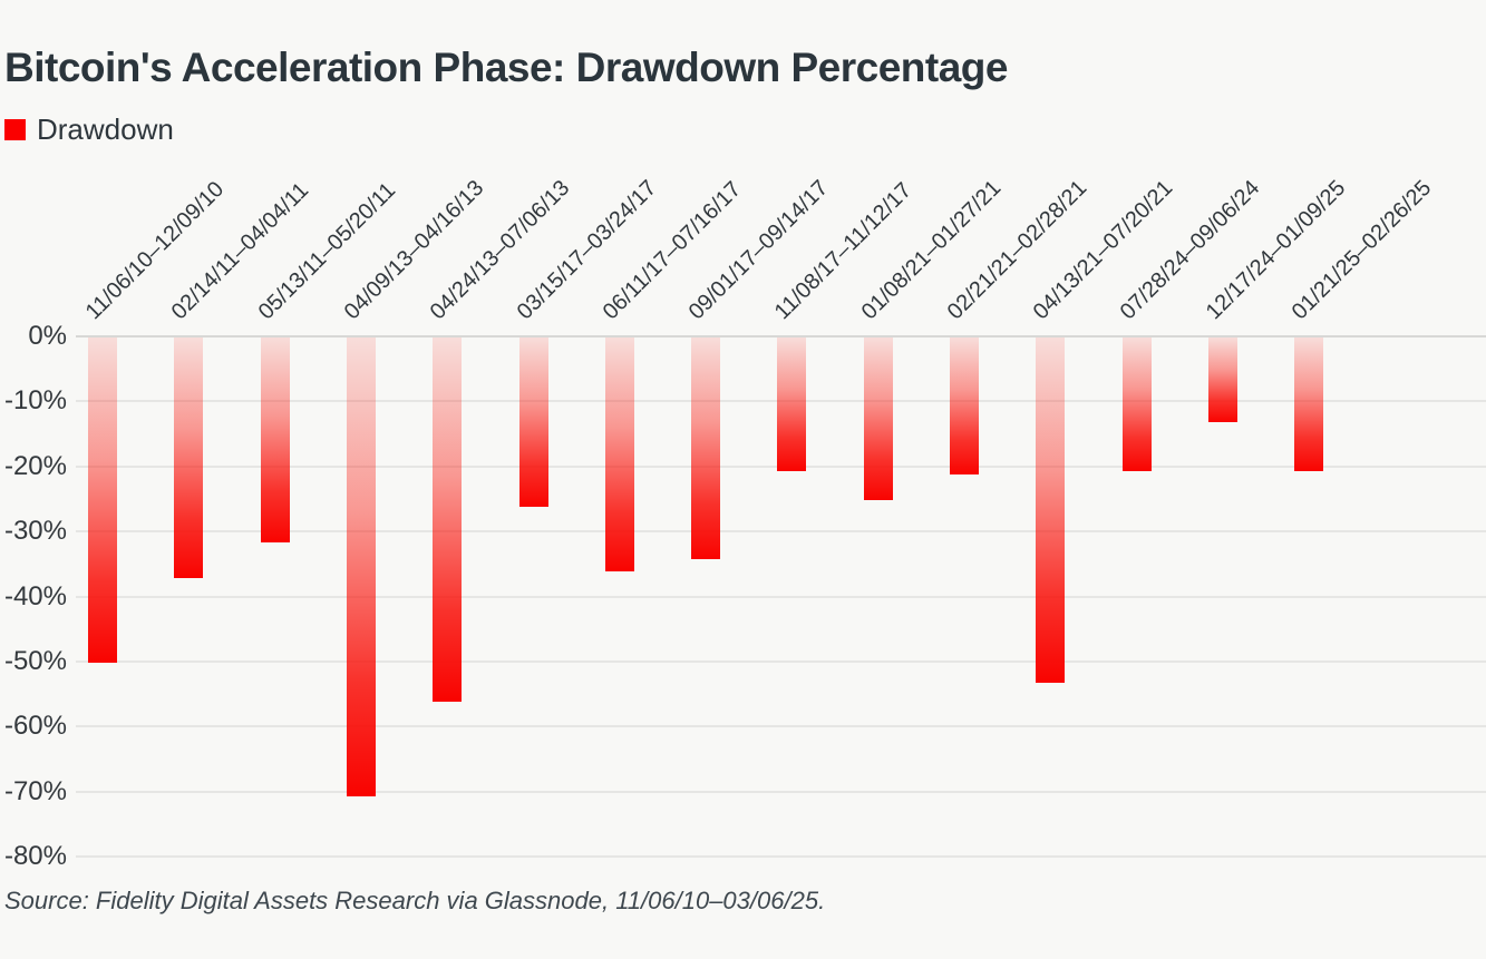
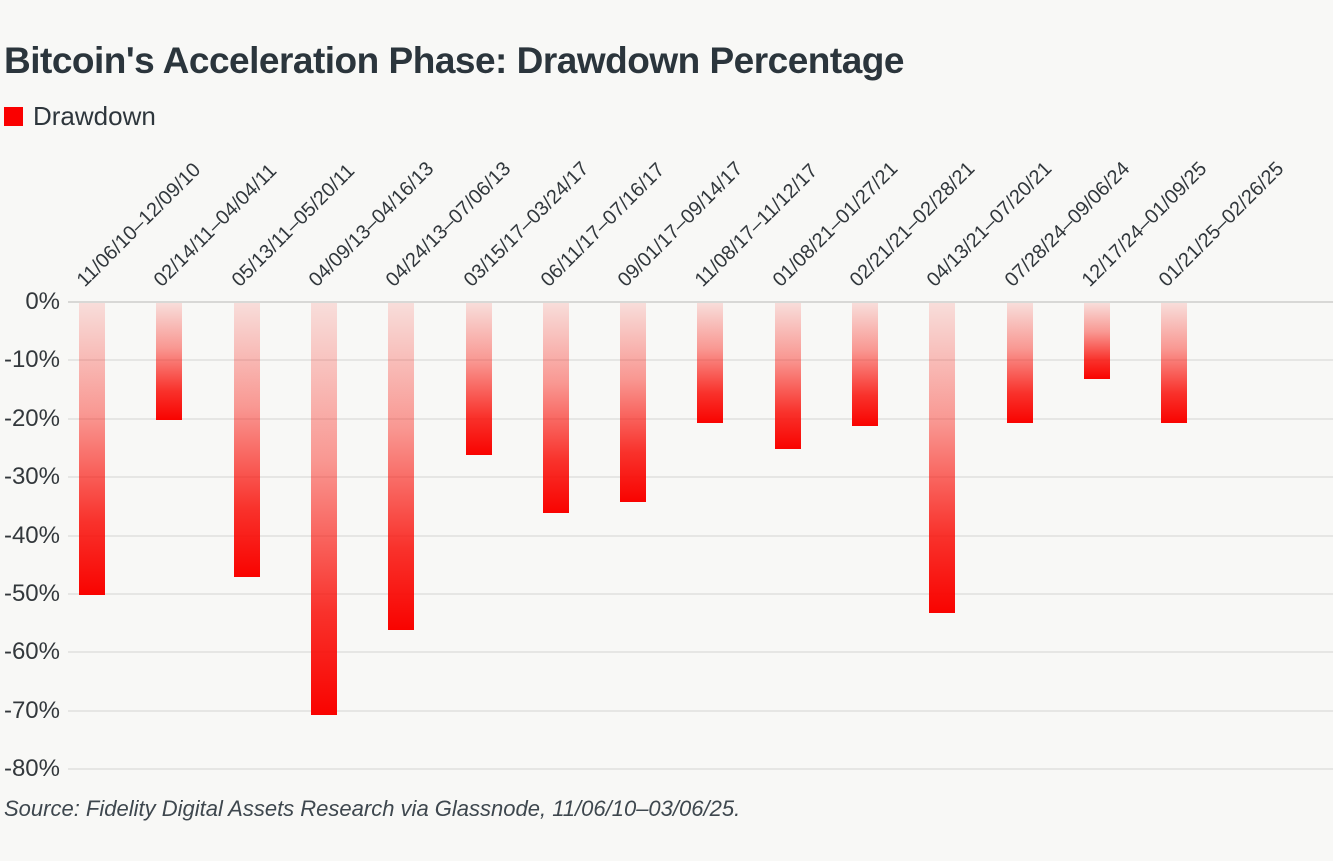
02/14/11–04/04/11: -37% -> -20%
05/13/11–05/20/11: -32% -> -47%
